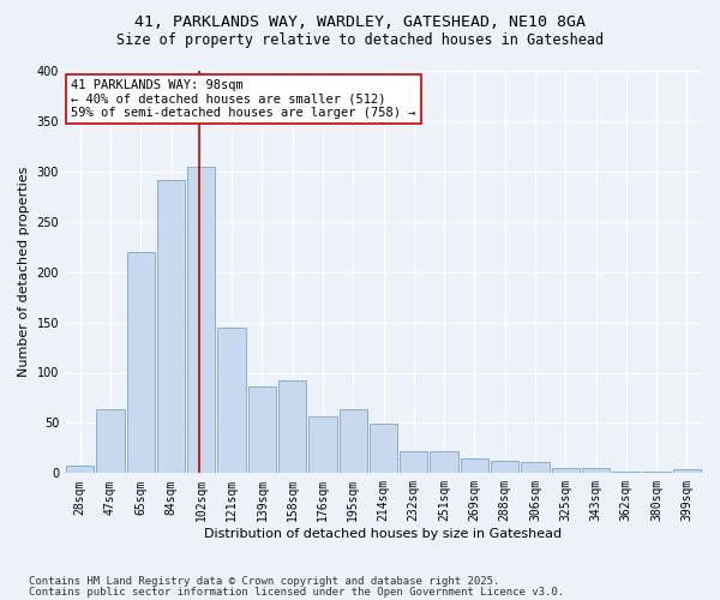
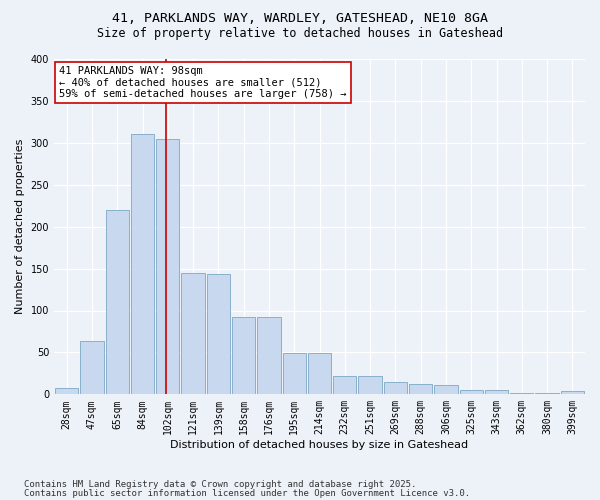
84sqm: 292 -> 310
139sqm: 86 -> 143
176sqm: 56 -> 92
195sqm: 64 -> 49
